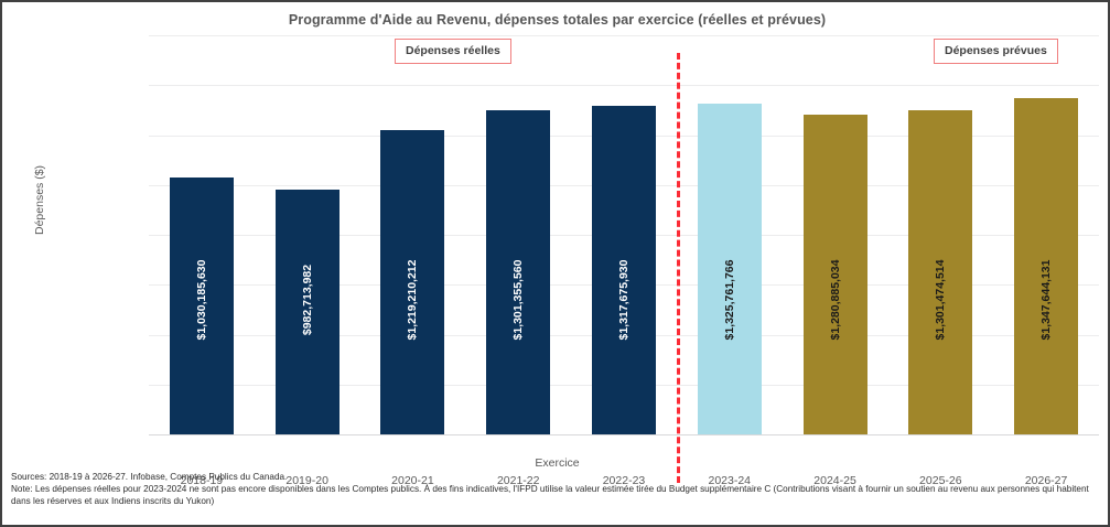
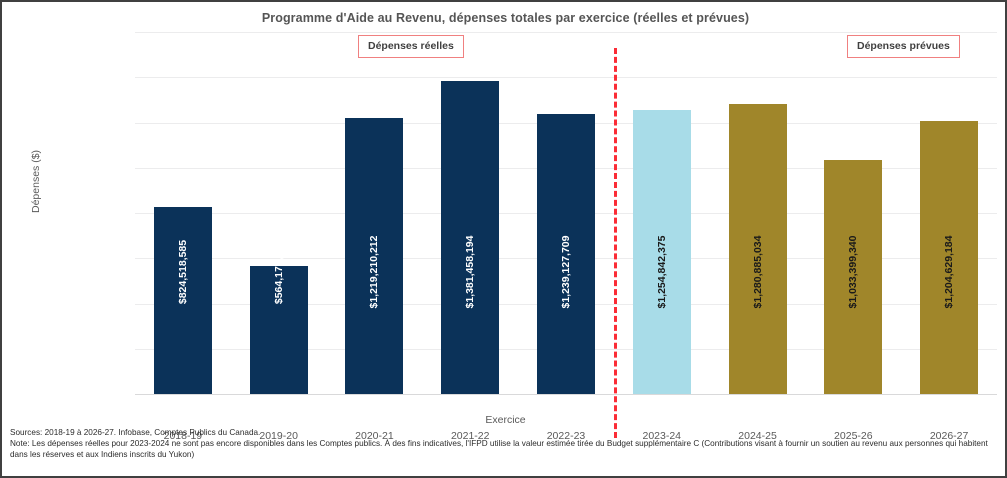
2018-19: $1,030,185,630 -> $824,518,585
2019-20: $982,713,982 -> $564,178,159
2021-22: $1,301,355,560 -> $1,381,458,194
2022-23: $1,317,675,930 -> $1,239,127,709
2023-24: $1,325,761,766 -> $1,254,842,375
2025-26: $1,301,474,514 -> $1,033,399,340
2026-27: $1,347,644,131 -> $1,204,629,184
